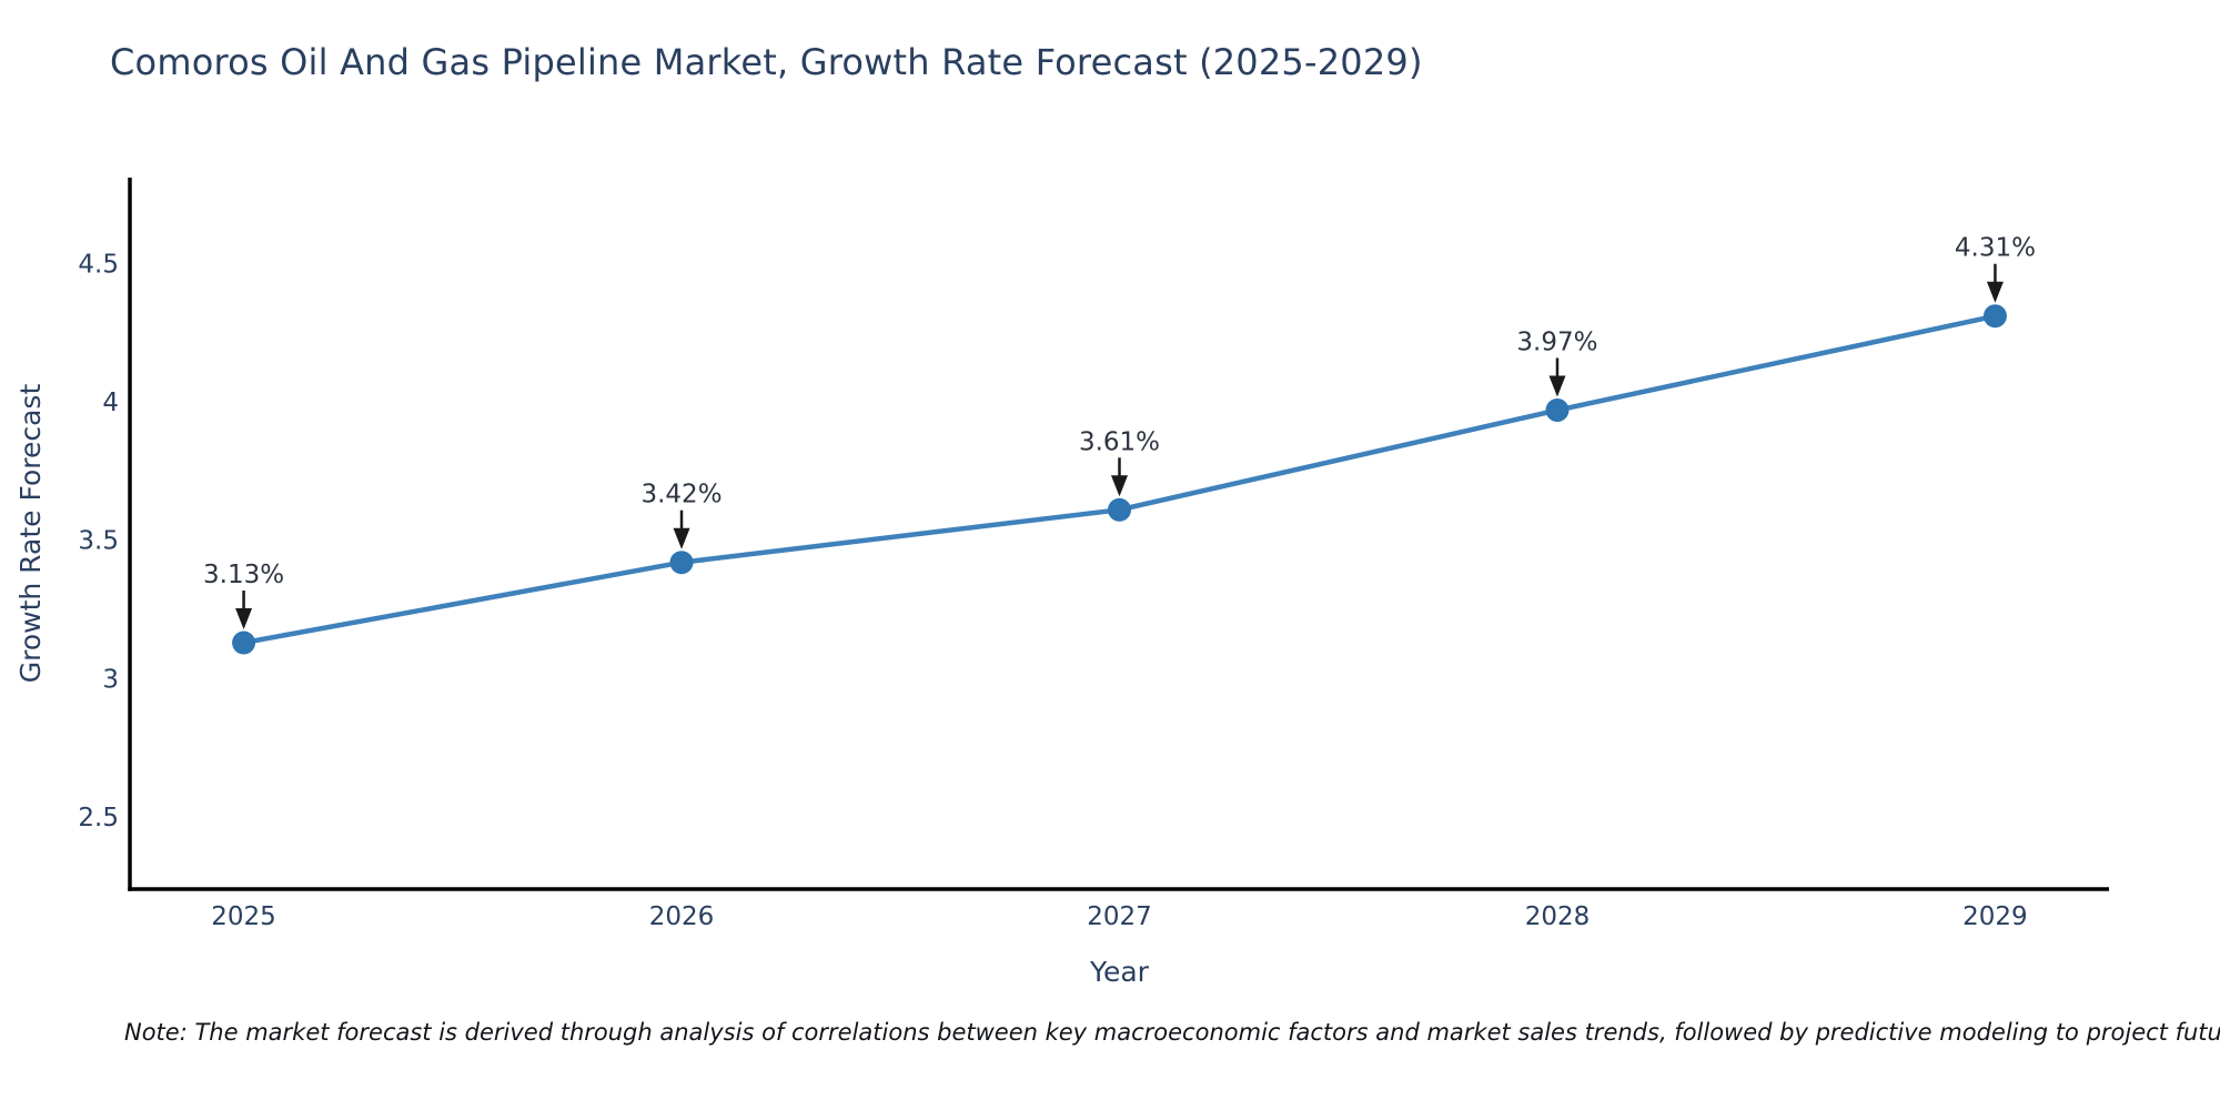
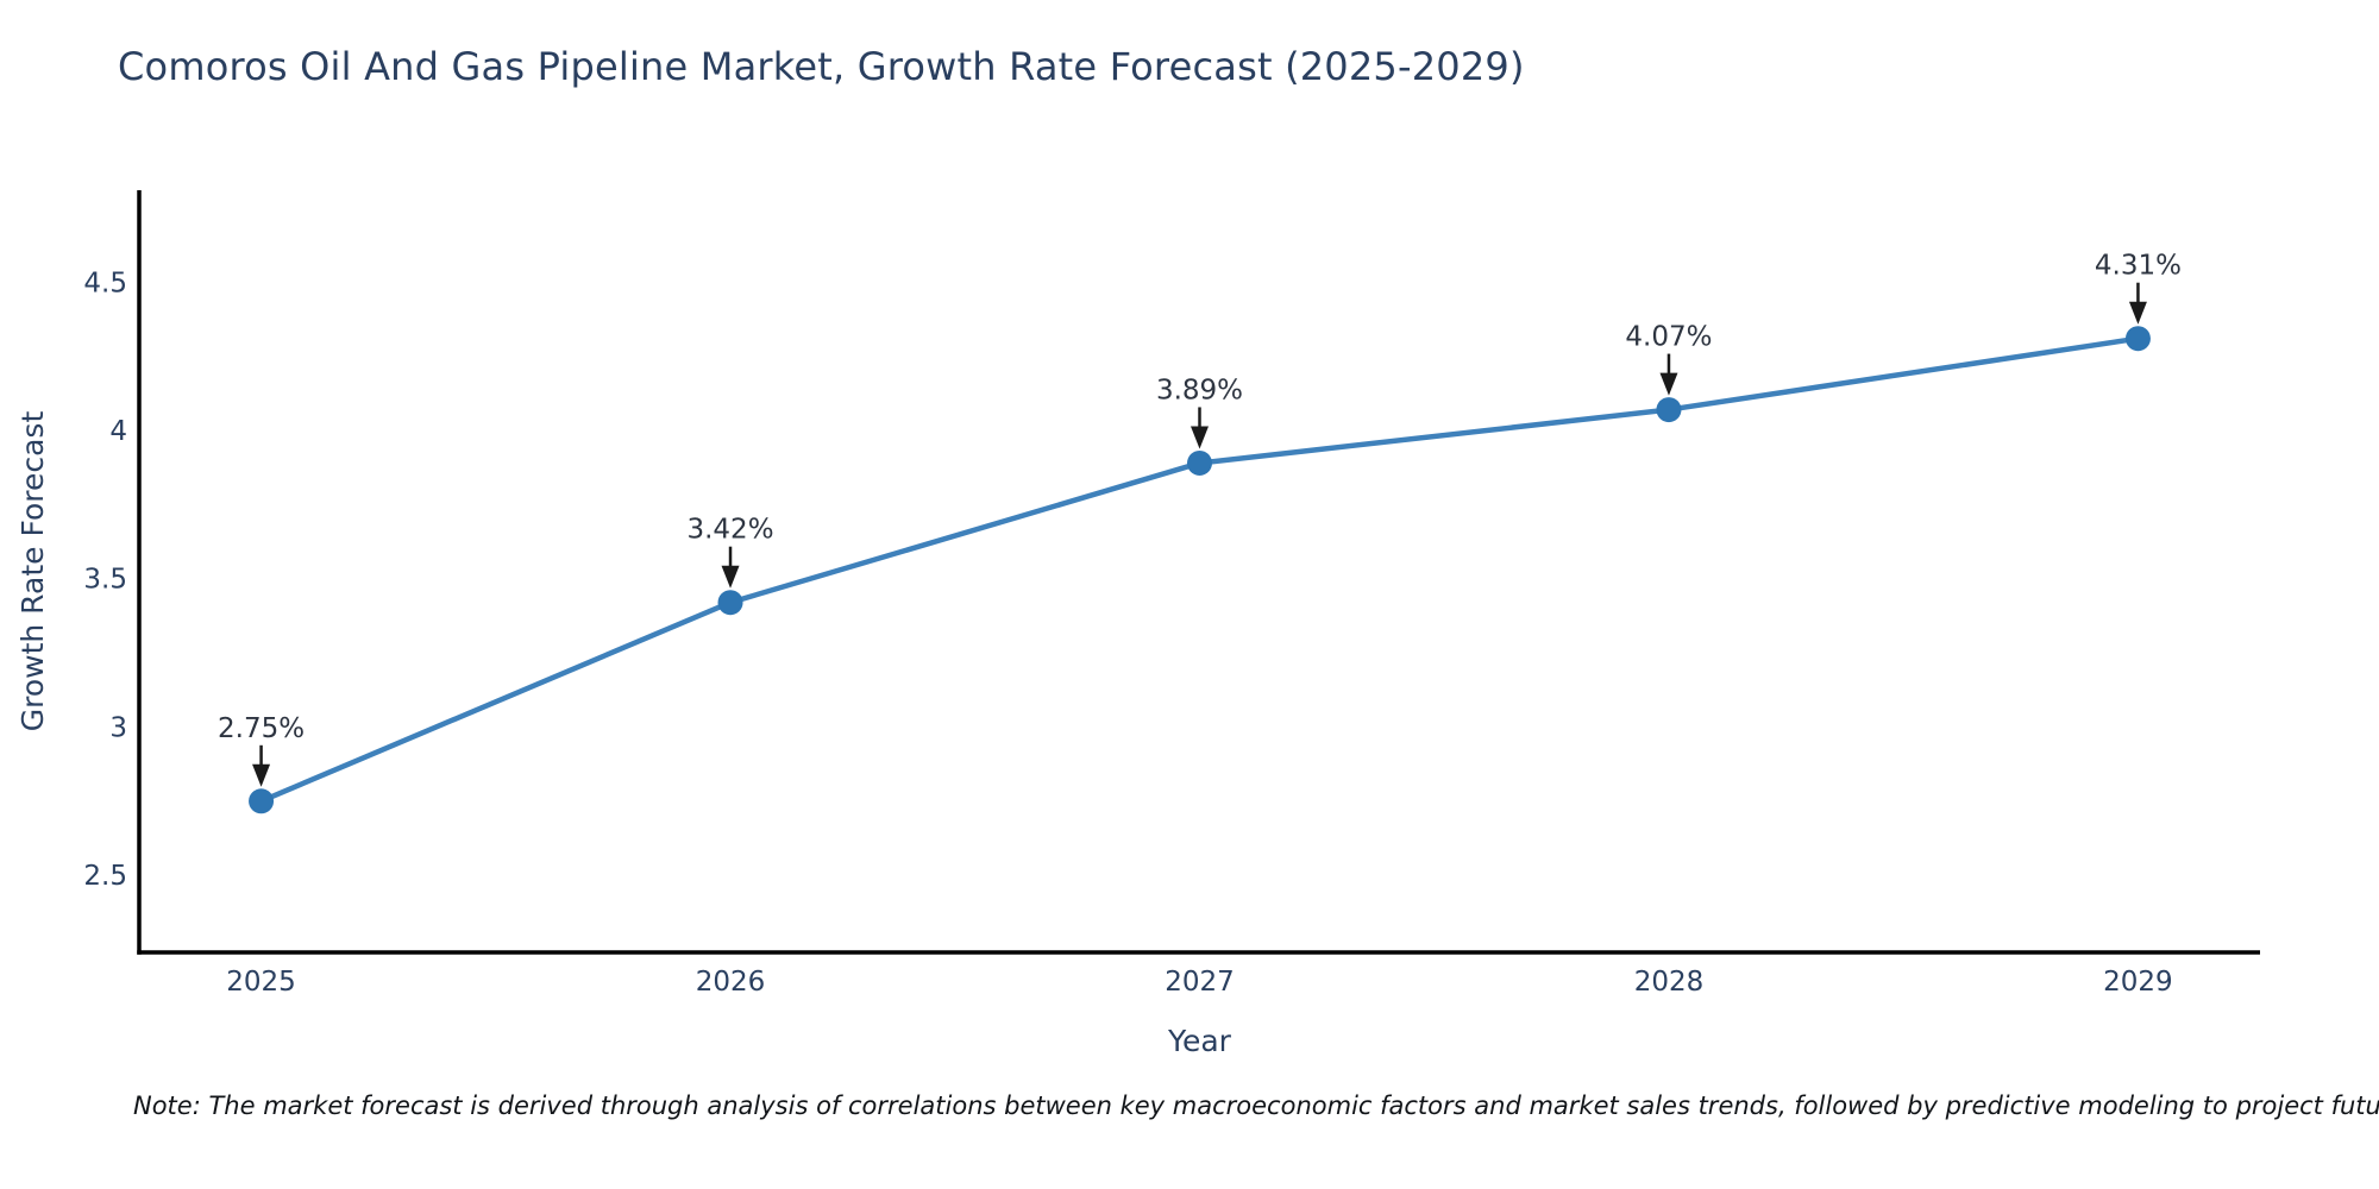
2025: 3.13% -> 2.75%
2027: 3.61% -> 3.89%
2028: 3.97% -> 4.07%
